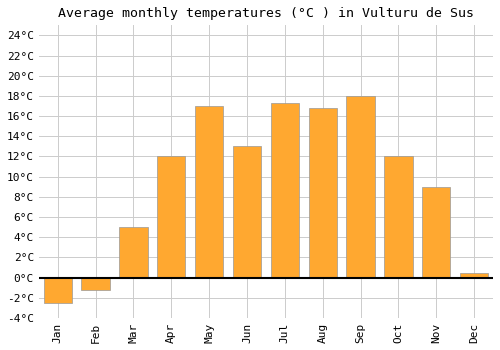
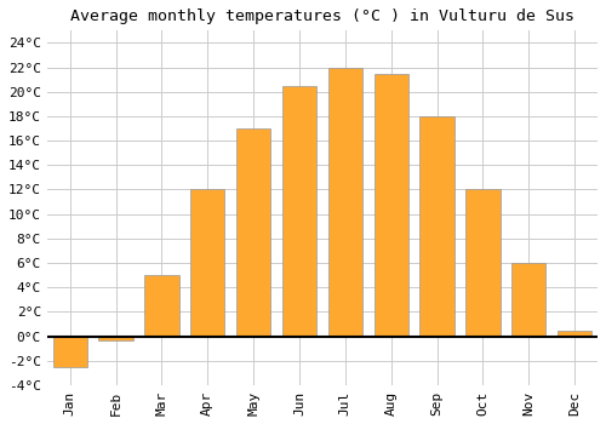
Feb: -1.2°C -> -0.3°C
Jun: 13.0°C -> 20.5°C
Jul: 17.3°C -> 22.0°C
Aug: 16.8°C -> 21.5°C
Nov: 9.0°C -> 6.0°C
